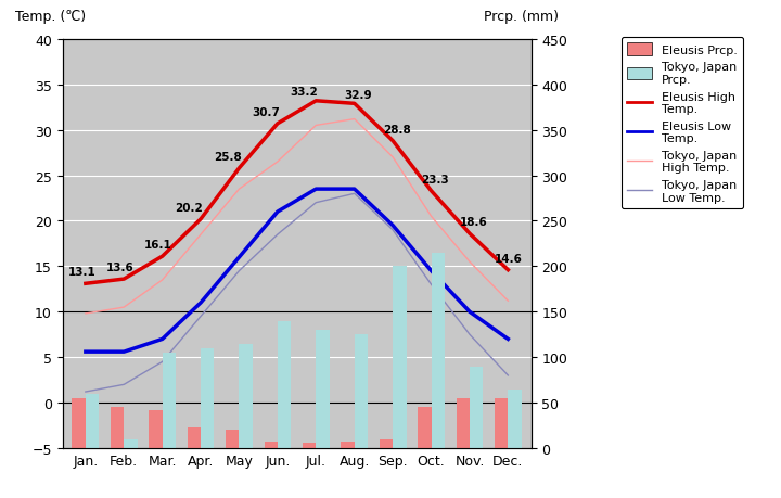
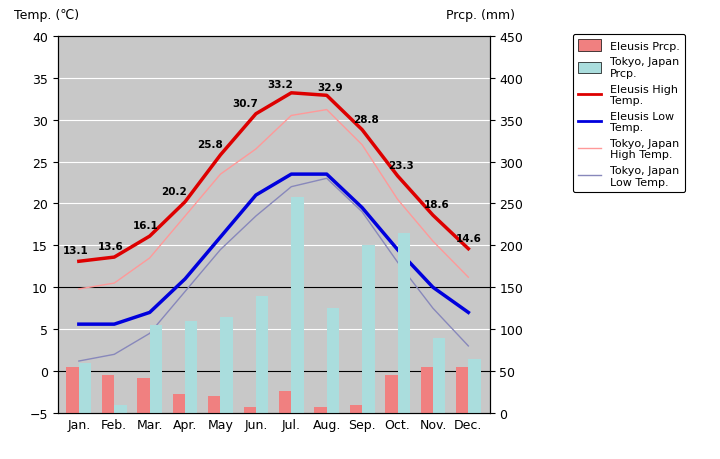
Eleusis Prcp./Jul.: 6 -> 26
Tokyo, Japan Prcp./Jul.: 130 -> 258
